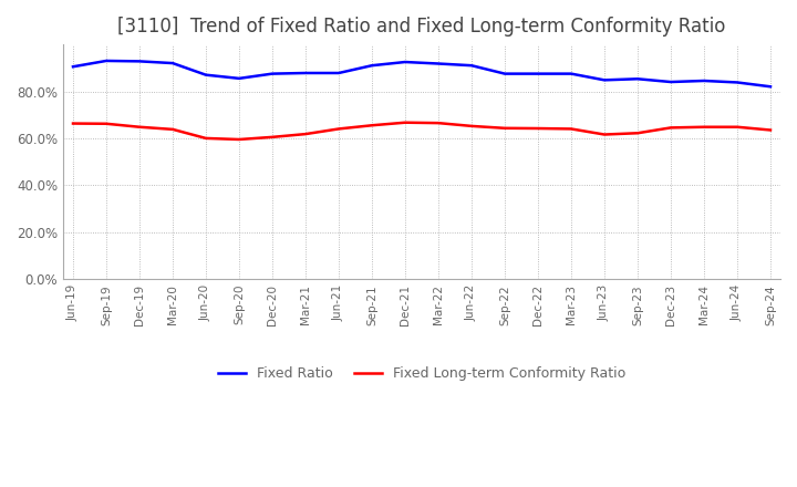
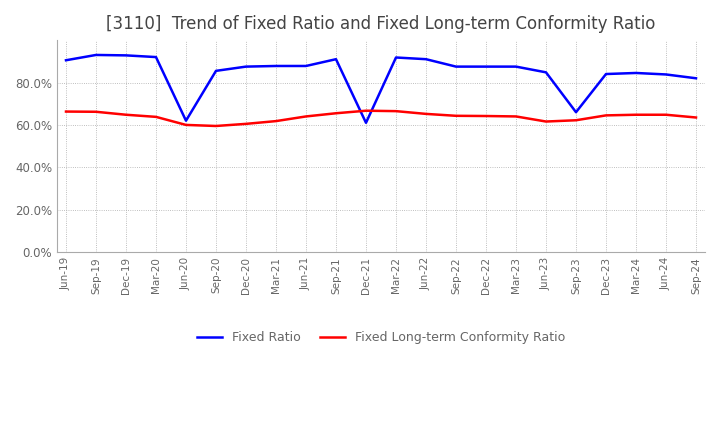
Fixed Ratio/Jun-20: 87.0% -> 62.0%
Fixed Ratio/Dec-21: 92.5% -> 61.0%
Fixed Ratio/Sep-23: 85.3% -> 66.0%
